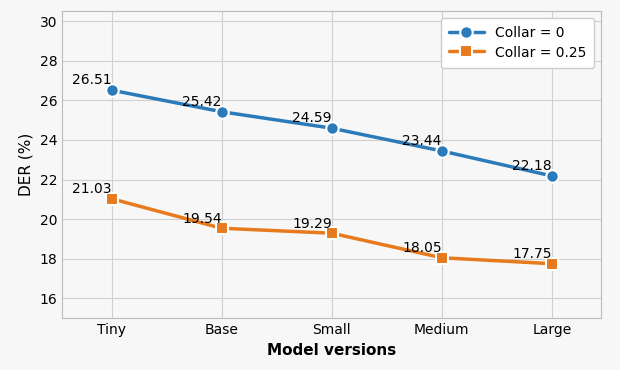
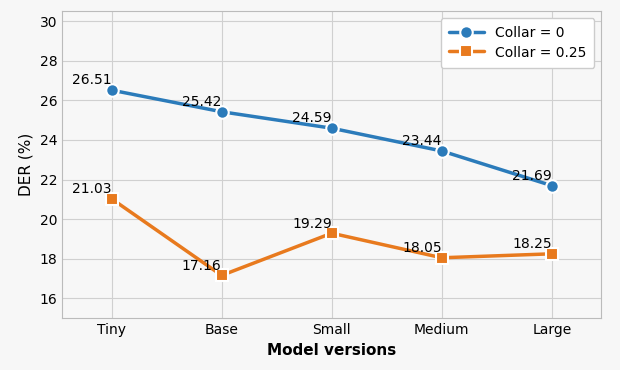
Collar = 0.25/Base: 19.54 -> 17.16
Collar = 0/Large: 22.18 -> 21.69
Collar = 0.25/Large: 17.75 -> 18.25
